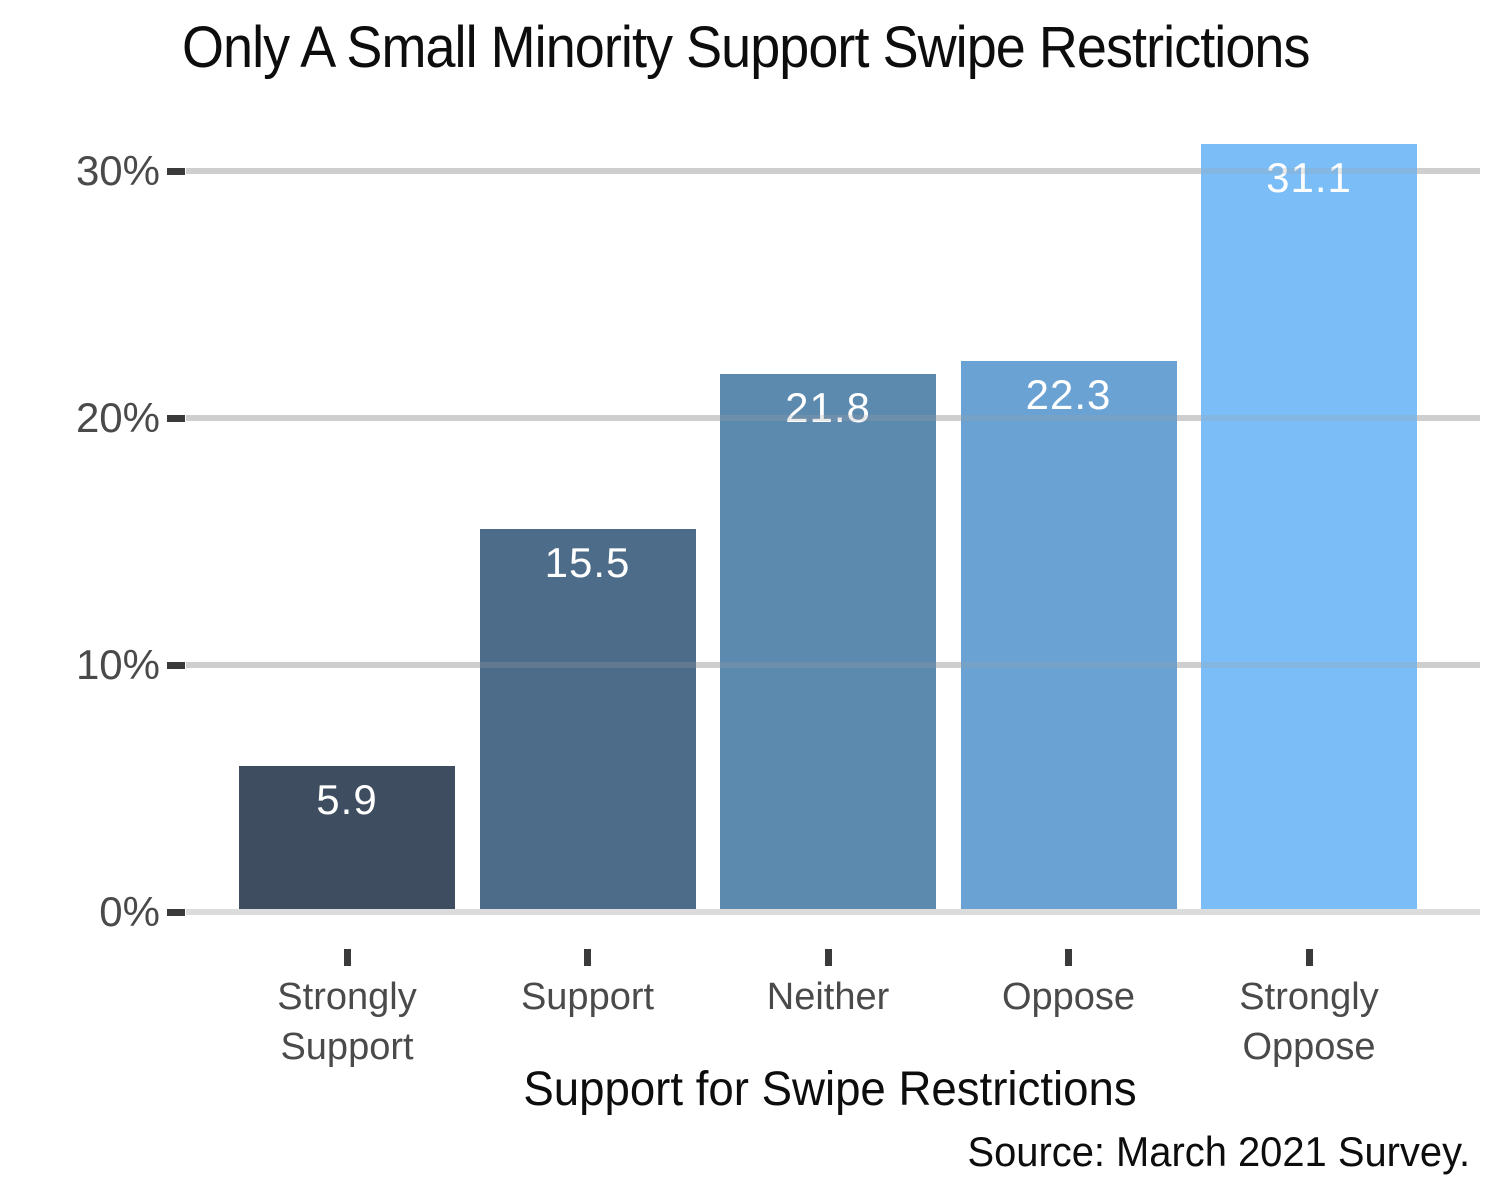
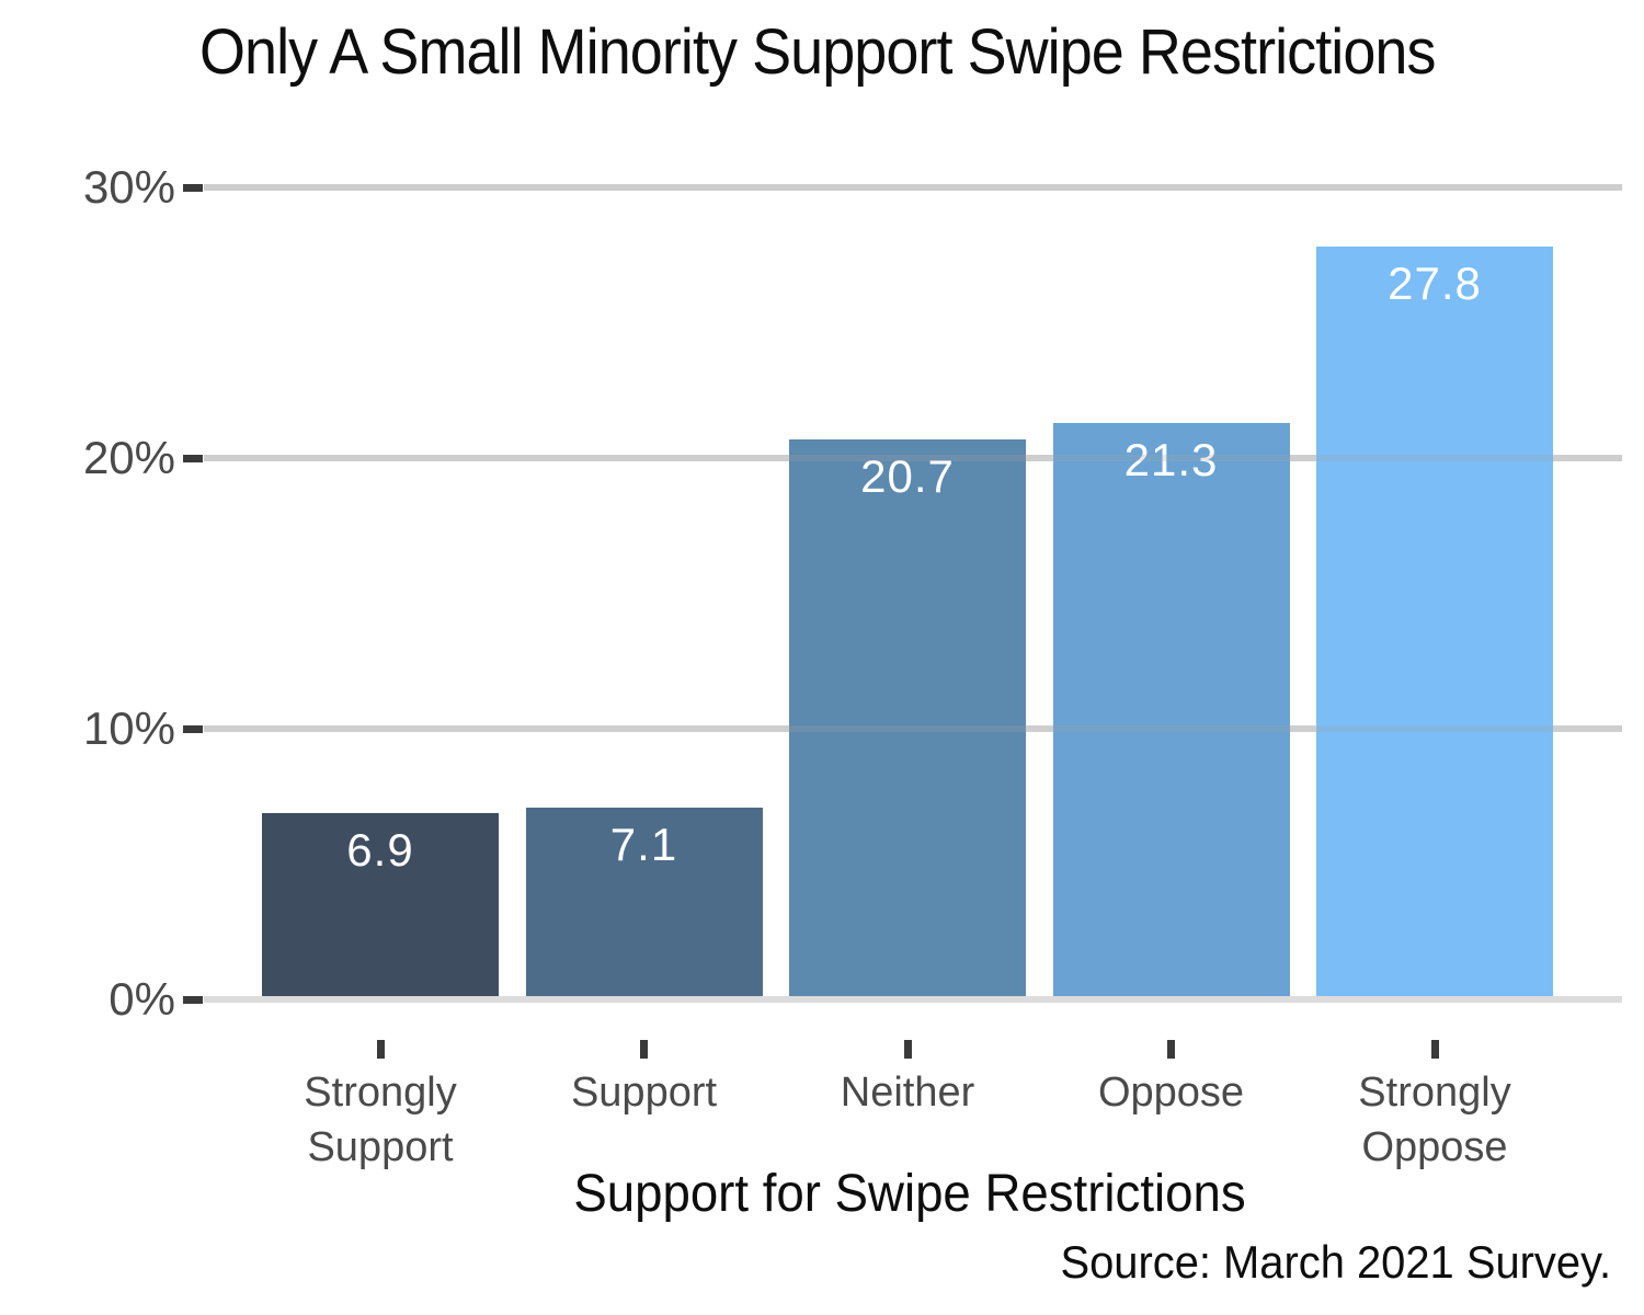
Strongly Support: 5.9 -> 6.9
Support: 15.5 -> 7.1
Neither: 21.8 -> 20.7
Oppose: 22.3 -> 21.3
Strongly Oppose: 31.1 -> 27.8
